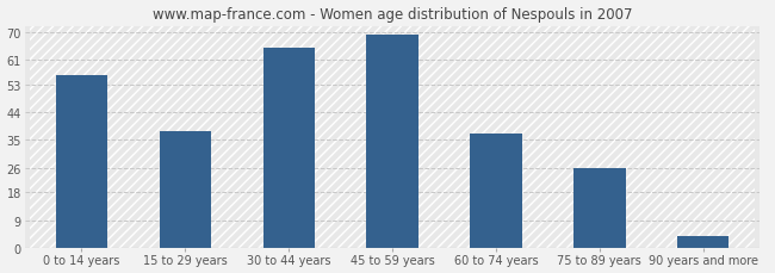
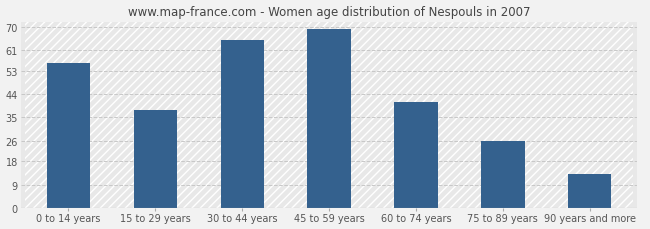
60 to 74 years: 37 -> 41
90 years and more: 4 -> 13
